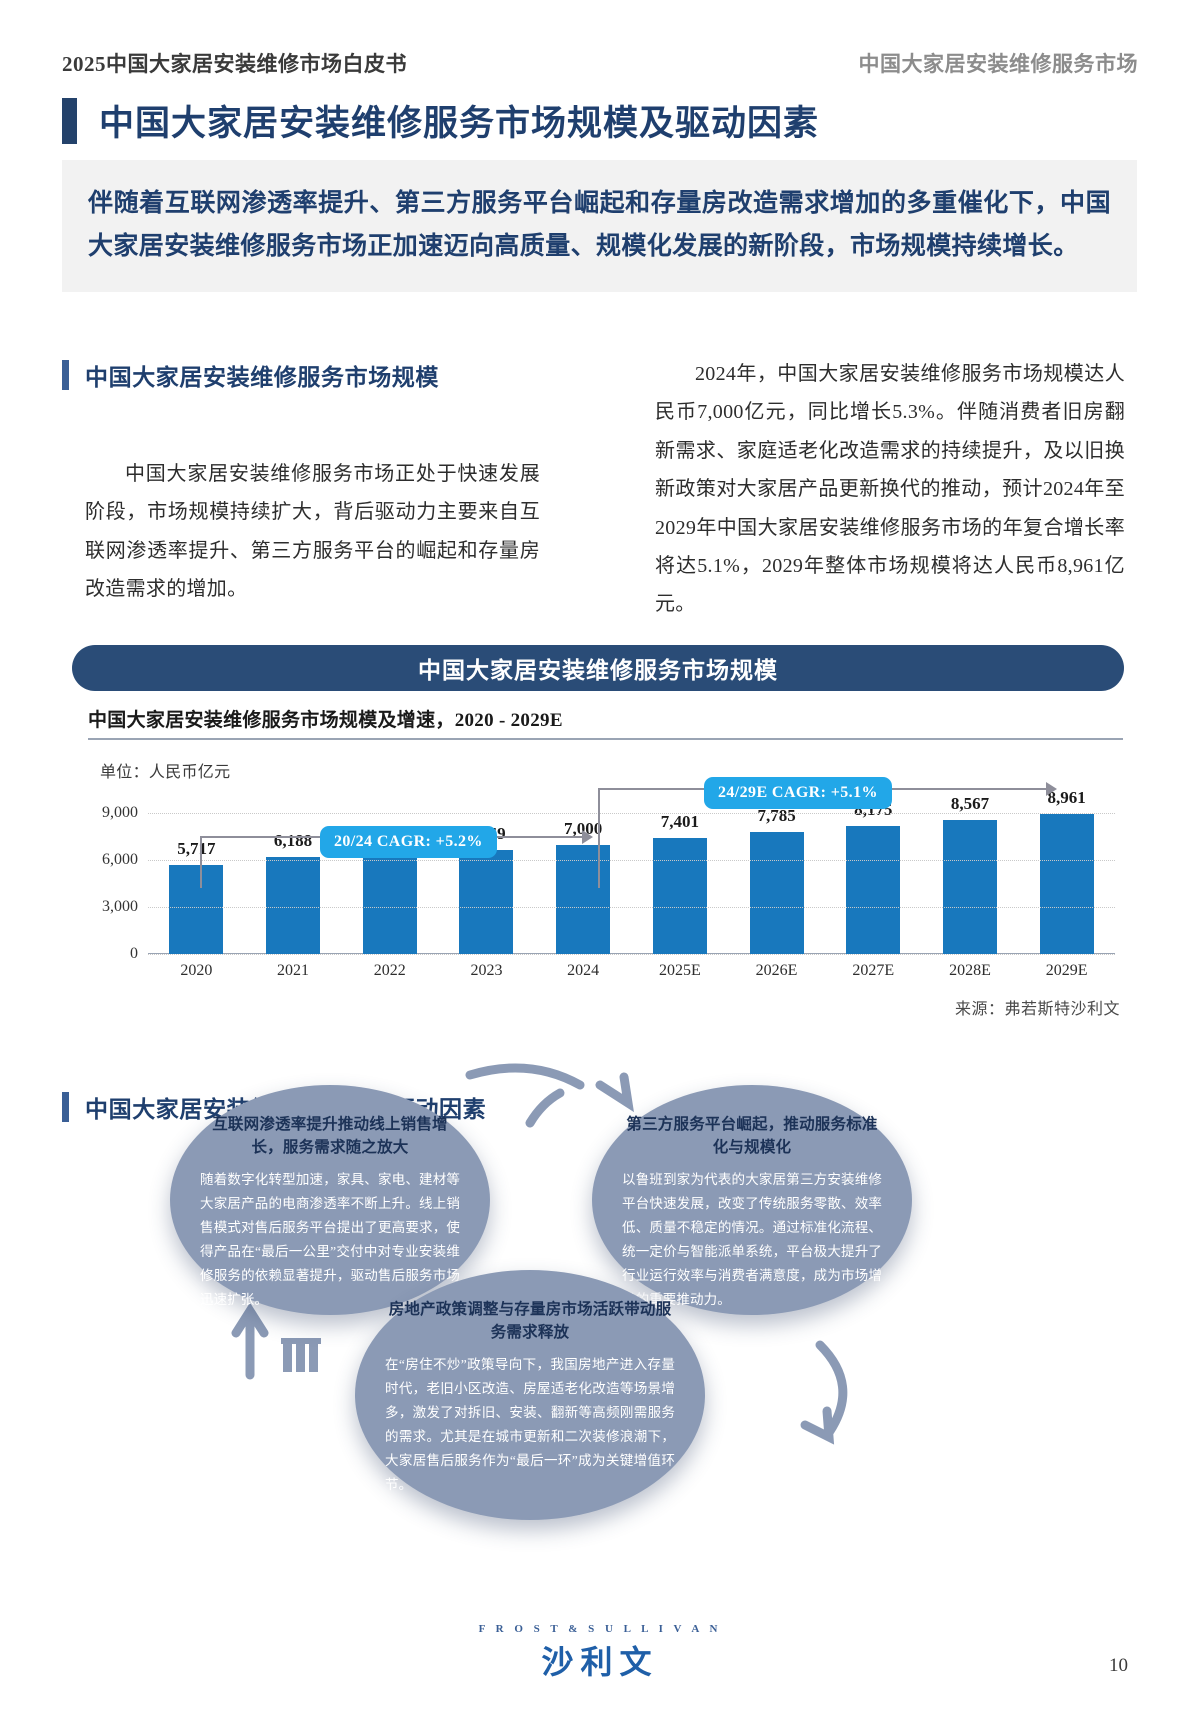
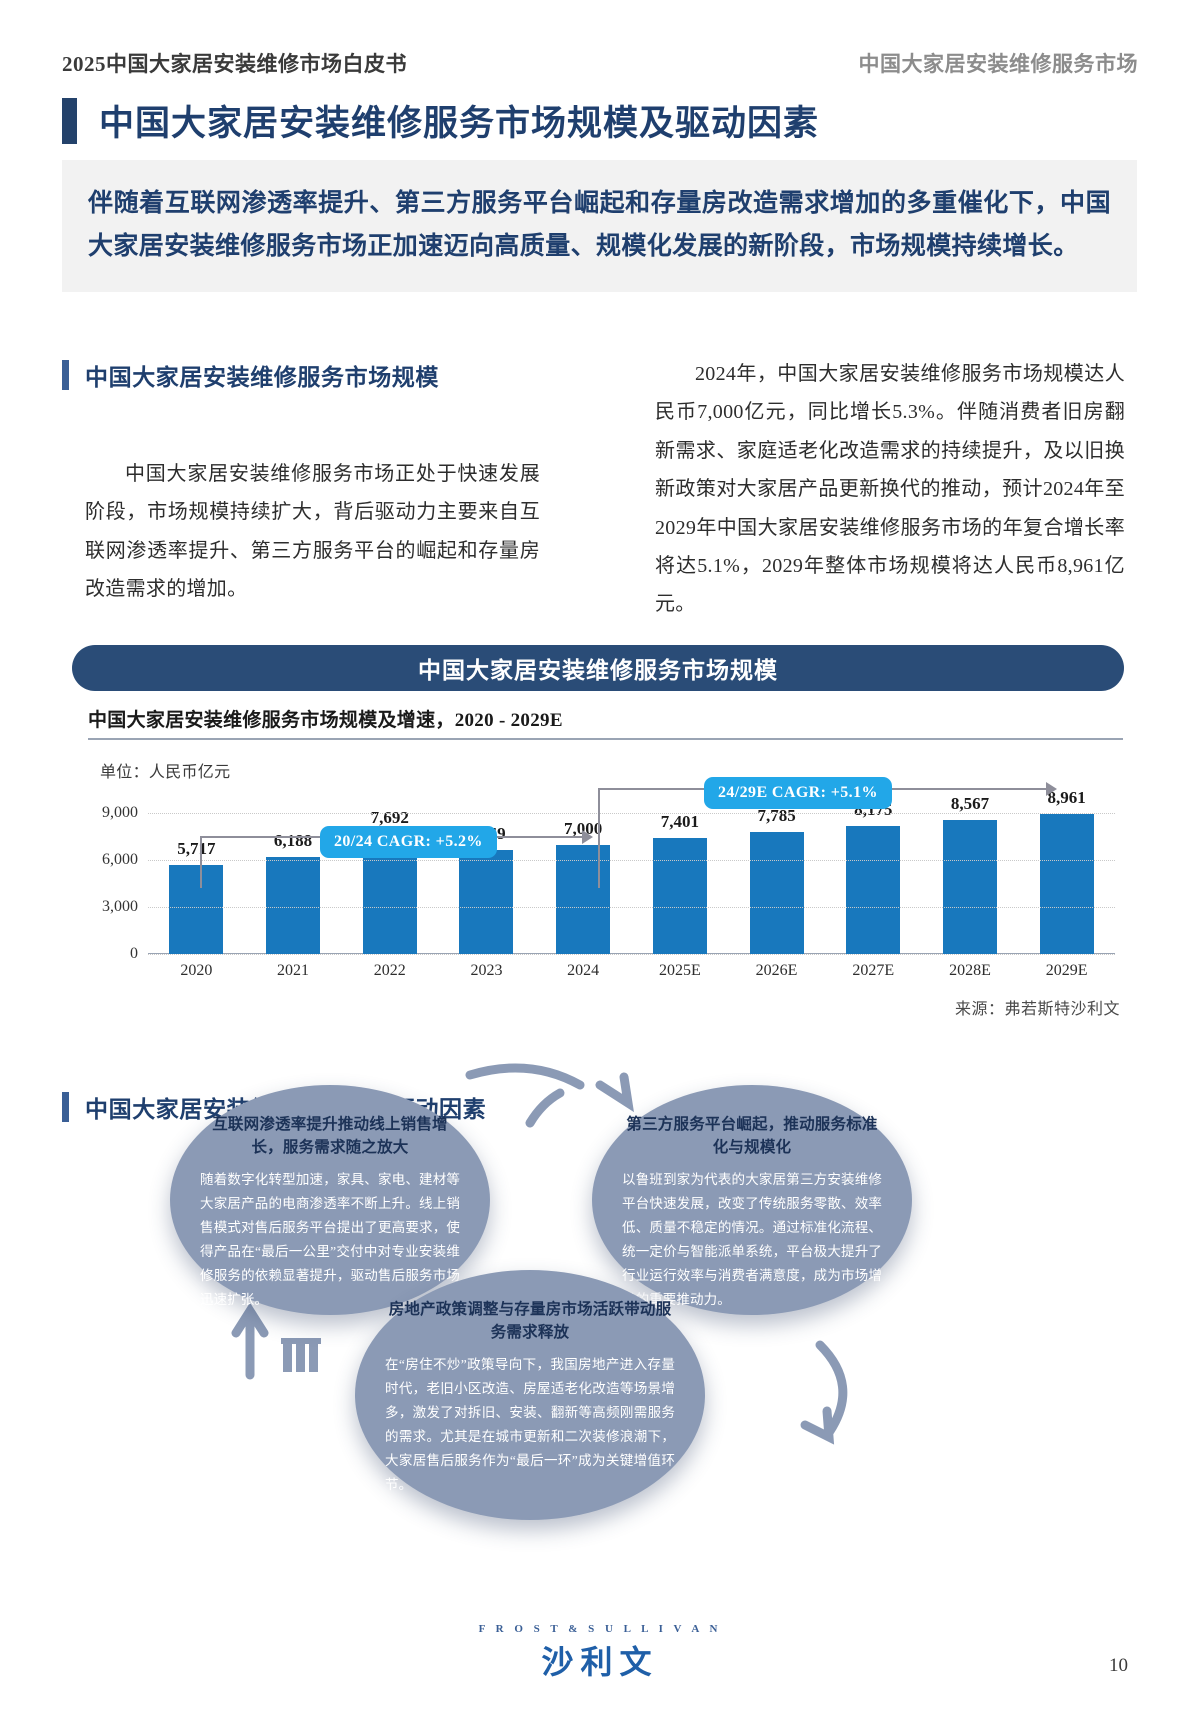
2022: 6,266 -> 7,692
